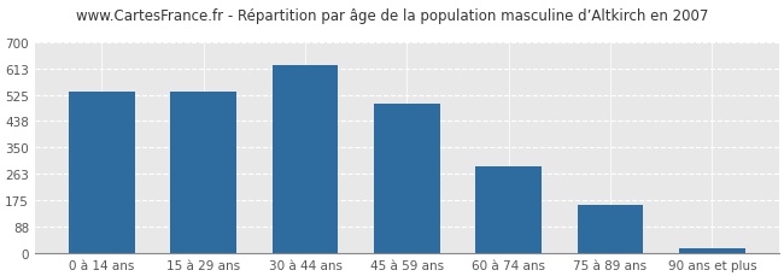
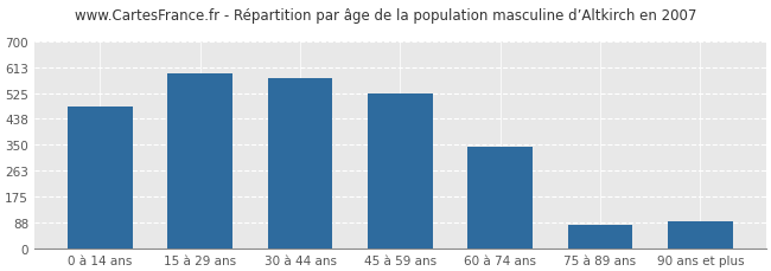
0 à 14 ans: 537 -> 480
15 à 29 ans: 537 -> 590
30 à 44 ans: 622 -> 575
45 à 59 ans: 497 -> 525
60 à 74 ans: 288 -> 345
75 à 89 ans: 160 -> 80
90 ans et plus: 15 -> 90
